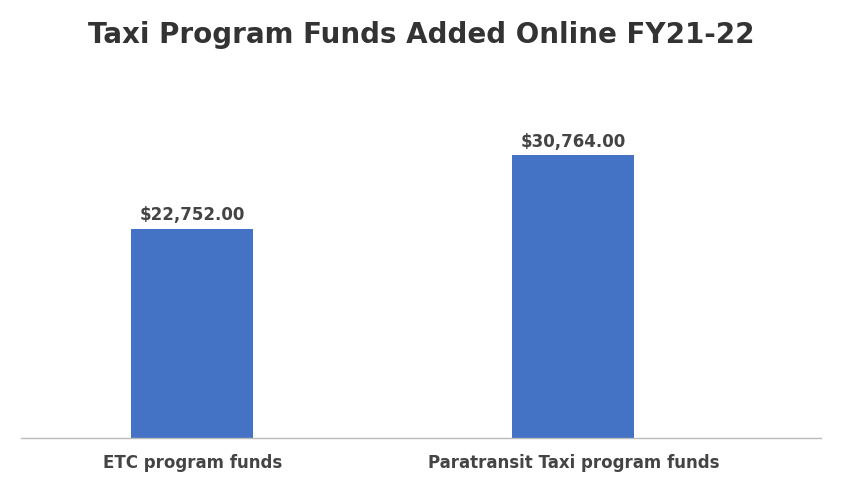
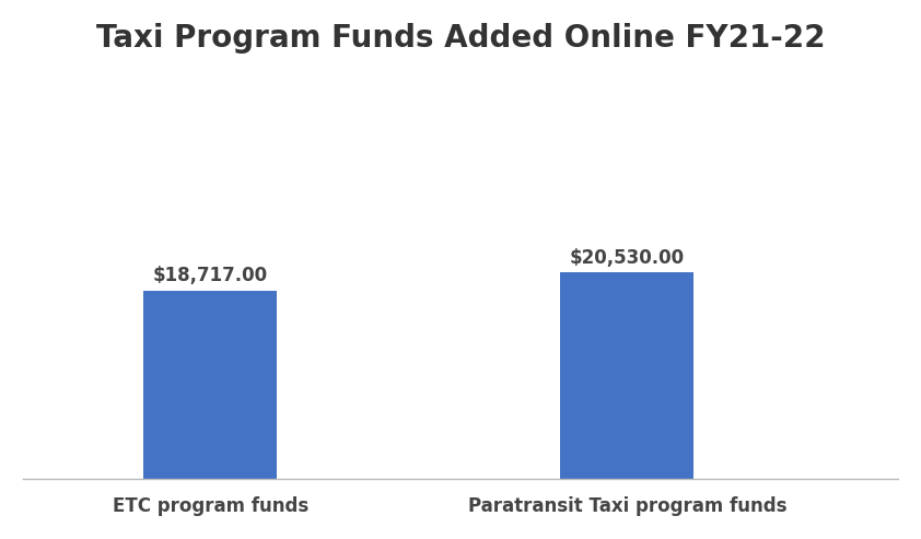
ETC program funds: $22,752.00 -> $18,717.00
Paratransit Taxi program funds: $30,764.00 -> $20,530.00
